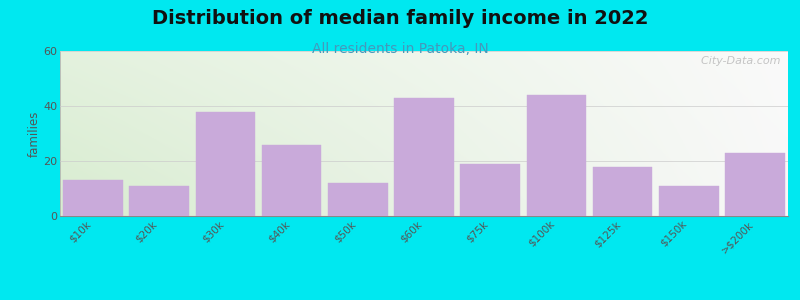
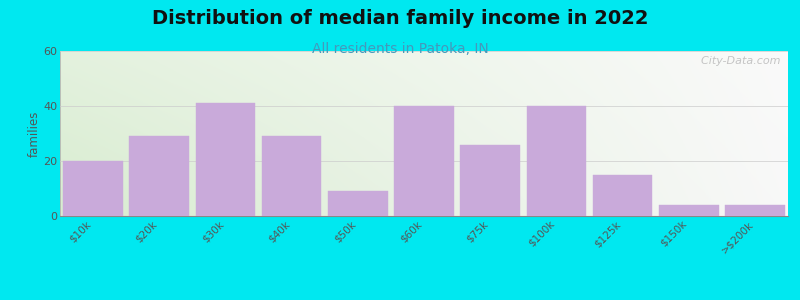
$10k: 13 -> 20
$20k: 11 -> 29
$30k: 38 -> 41
$40k: 26 -> 29
$50k: 12 -> 9
$60k: 43 -> 40
$75k: 19 -> 26
$100k: 44 -> 40
$125k: 18 -> 15
$150k: 11 -> 4
>$200k: 23 -> 4
